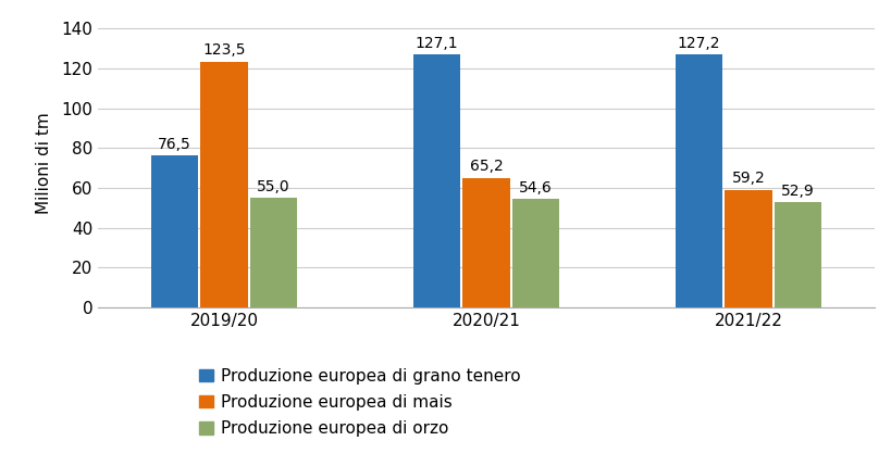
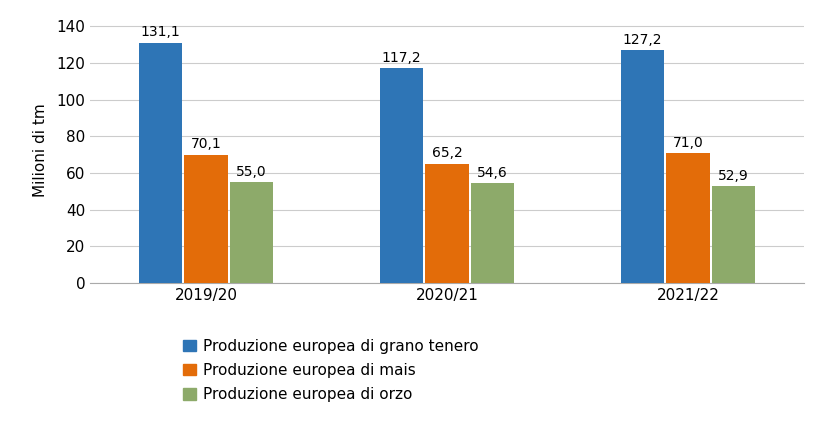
Produzione europea di grano tenero/2019/20: 76,5 -> 131,1
Produzione europea di mais/2019/20: 123,5 -> 70,1
Produzione europea di grano tenero/2020/21: 127,1 -> 117,2
Produzione europea di mais/2021/22: 59,2 -> 71,0
